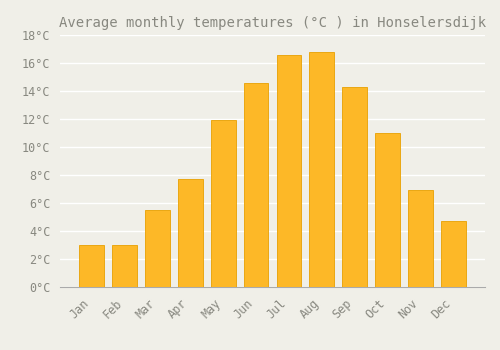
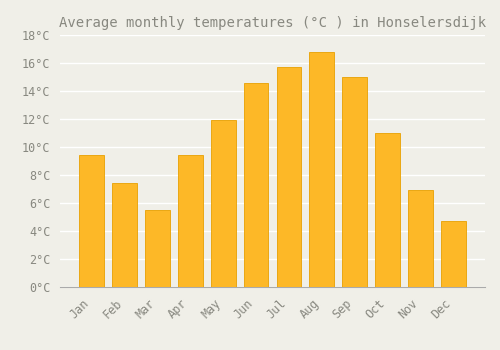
Jan: 3.0°C -> 9.4°C
Feb: 3.0°C -> 7.4°C
Apr: 7.7°C -> 9.4°C
Jul: 16.6°C -> 15.7°C
Sep: 14.3°C -> 15.0°C
